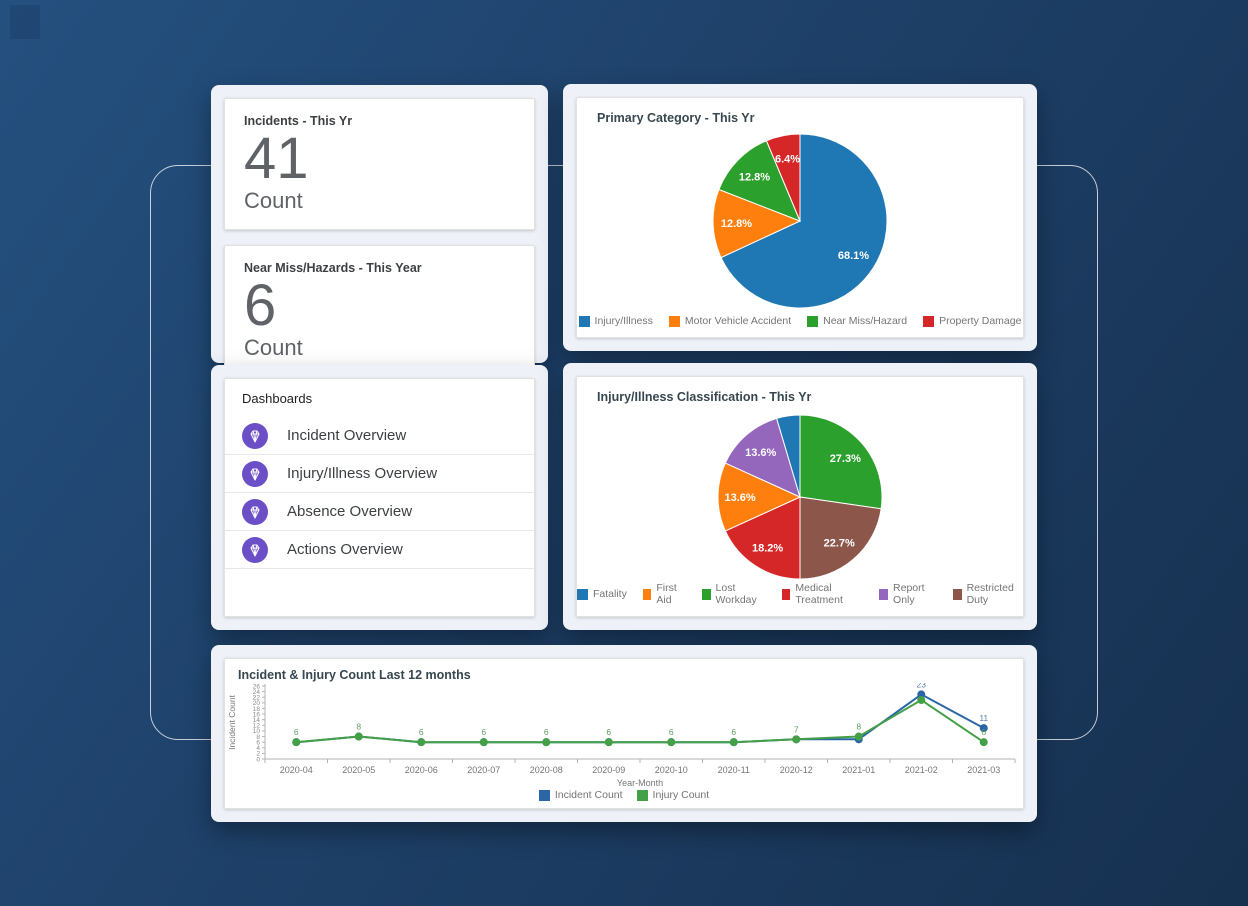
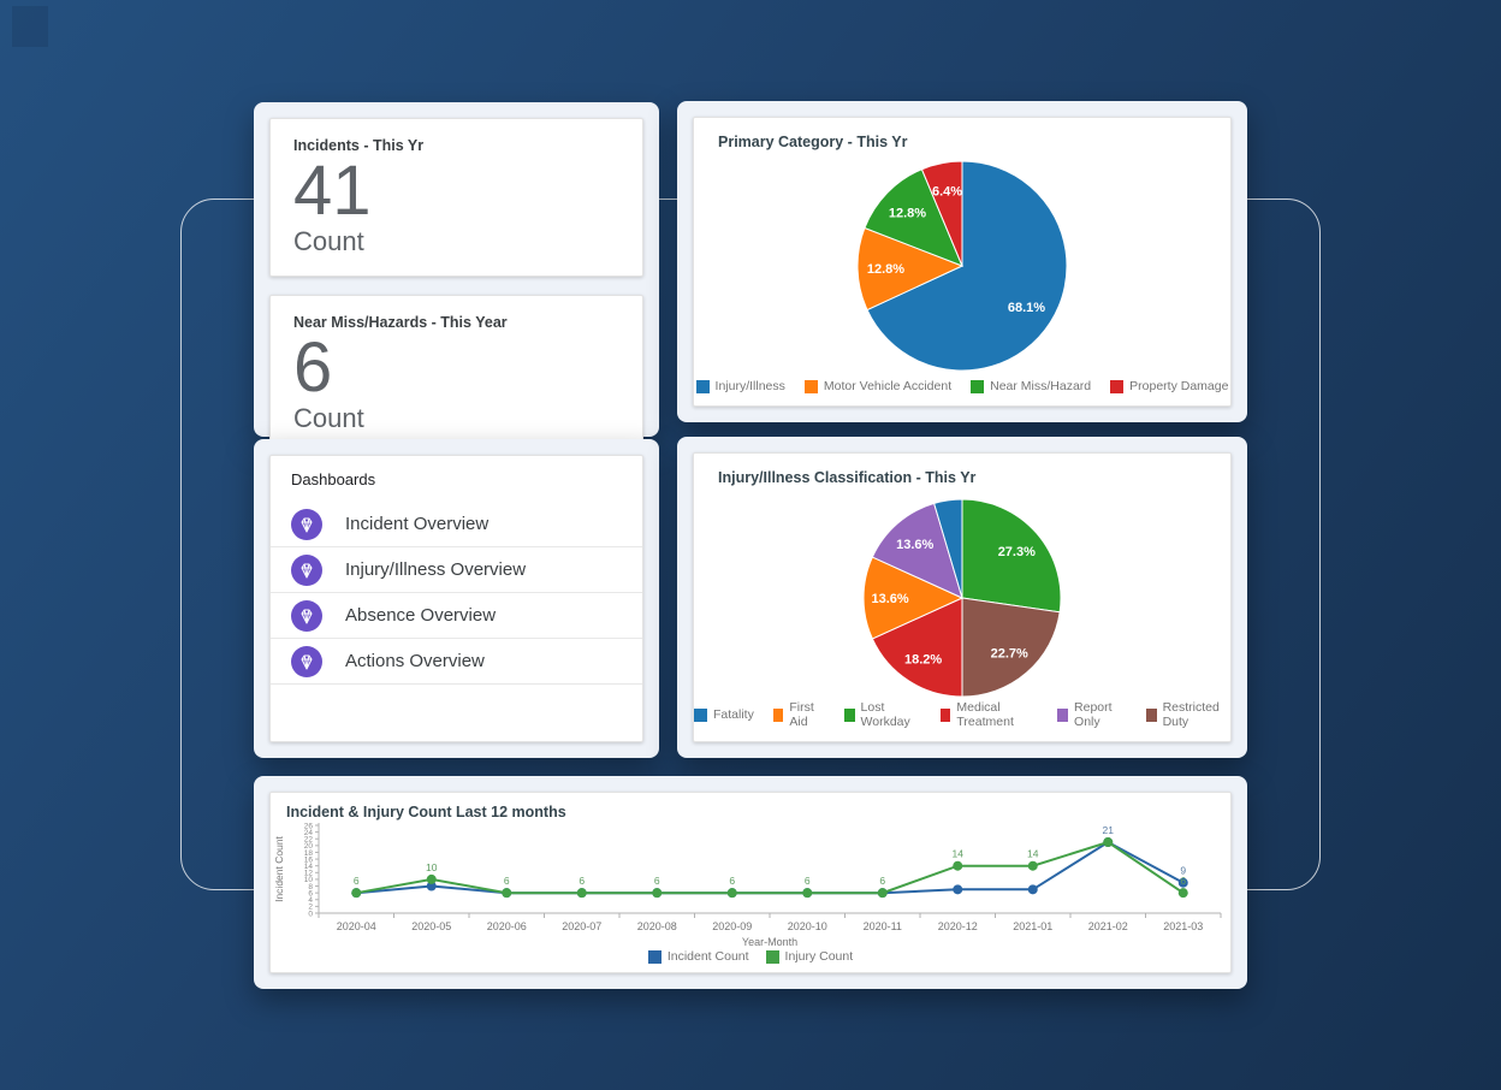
Incident & Injury Count Last 12 months/Injury Count/2020-05: 8 -> 10
Incident & Injury Count Last 12 months/Injury Count/2020-12: 7 -> 14
Incident & Injury Count Last 12 months/Injury Count/2021-01: 8 -> 14
Incident & Injury Count Last 12 months/Incident Count/2021-02: 23 -> 21
Incident & Injury Count Last 12 months/Incident Count/2021-03: 11 -> 9
